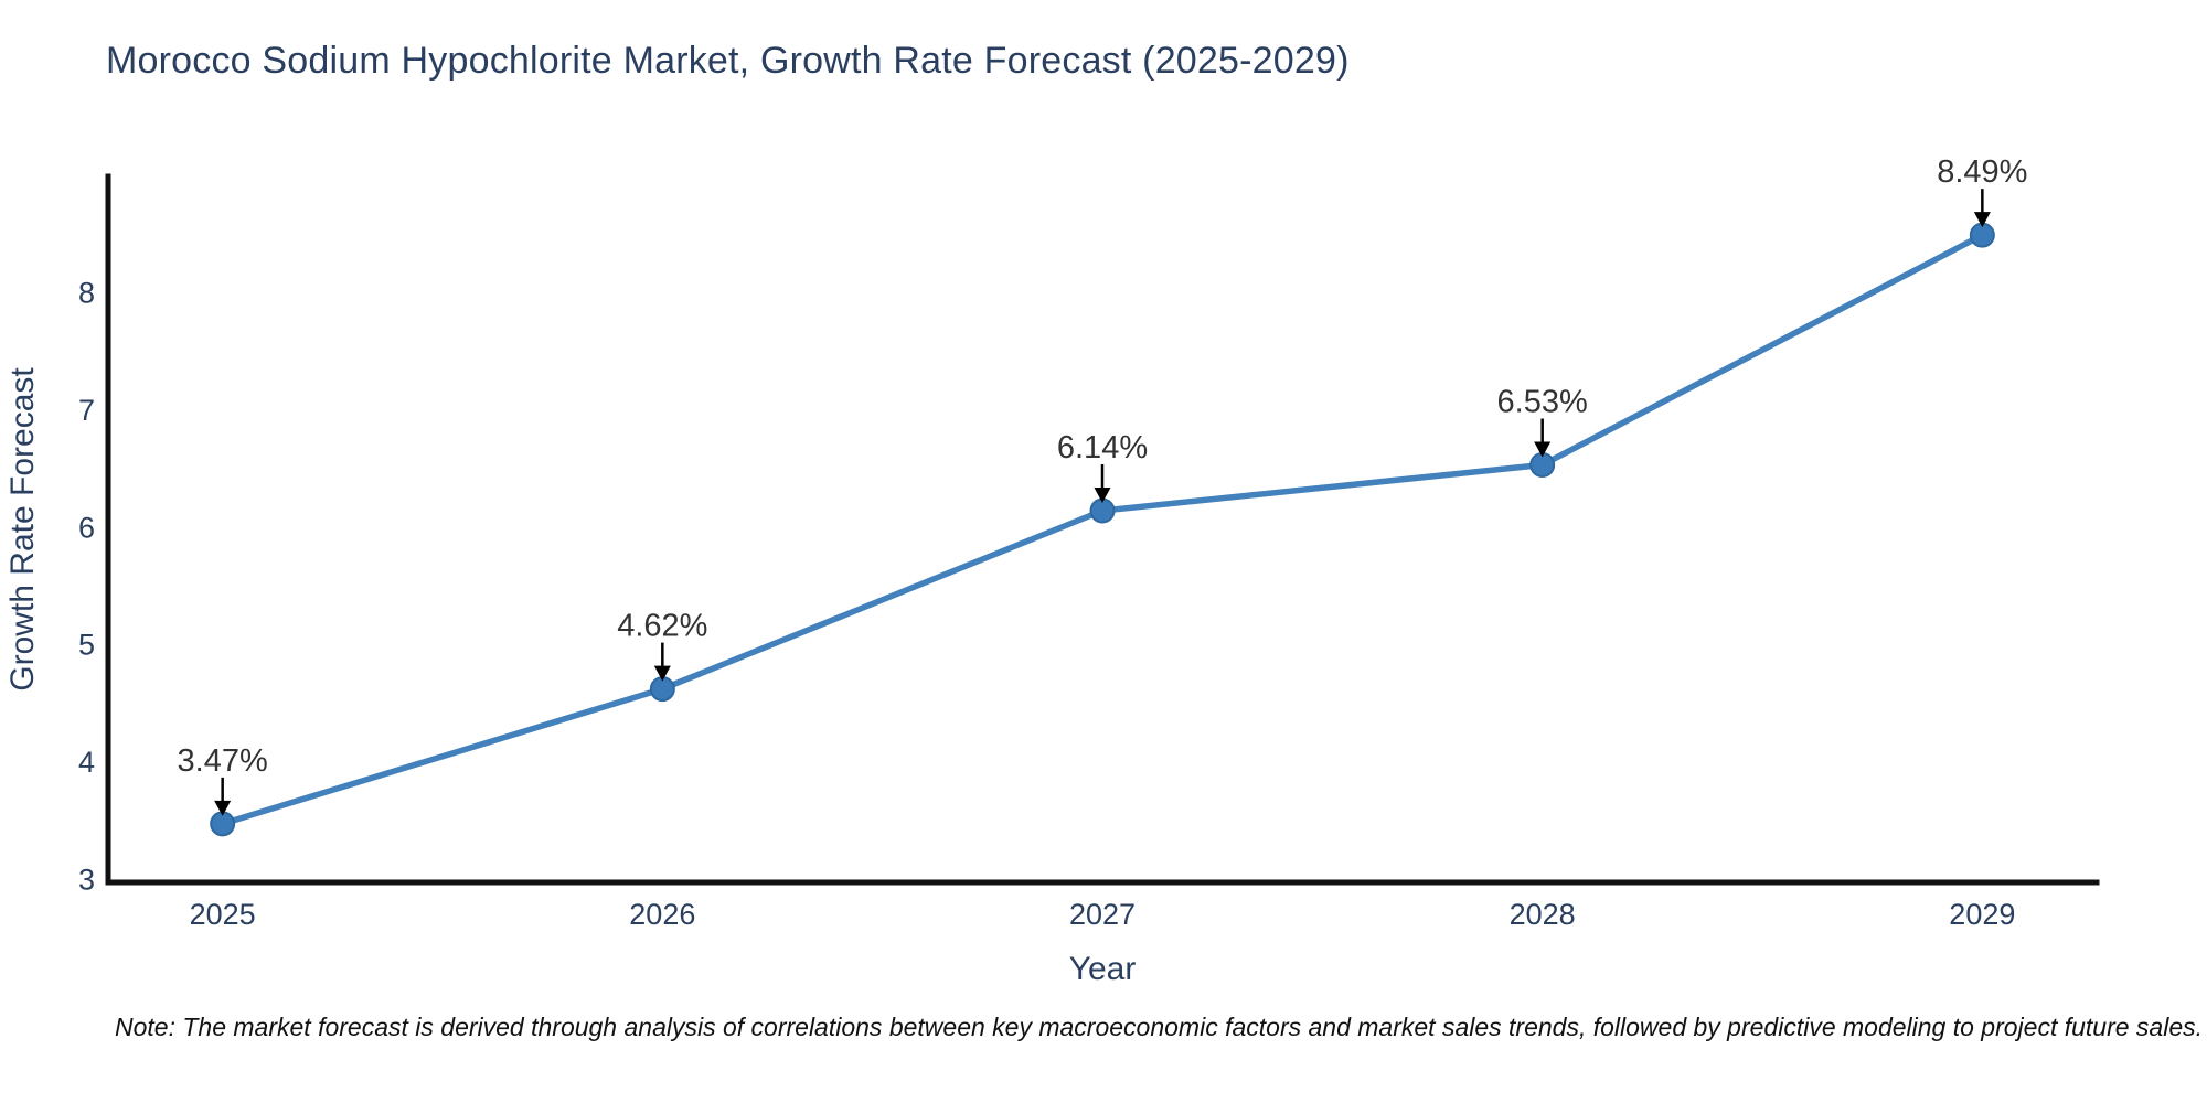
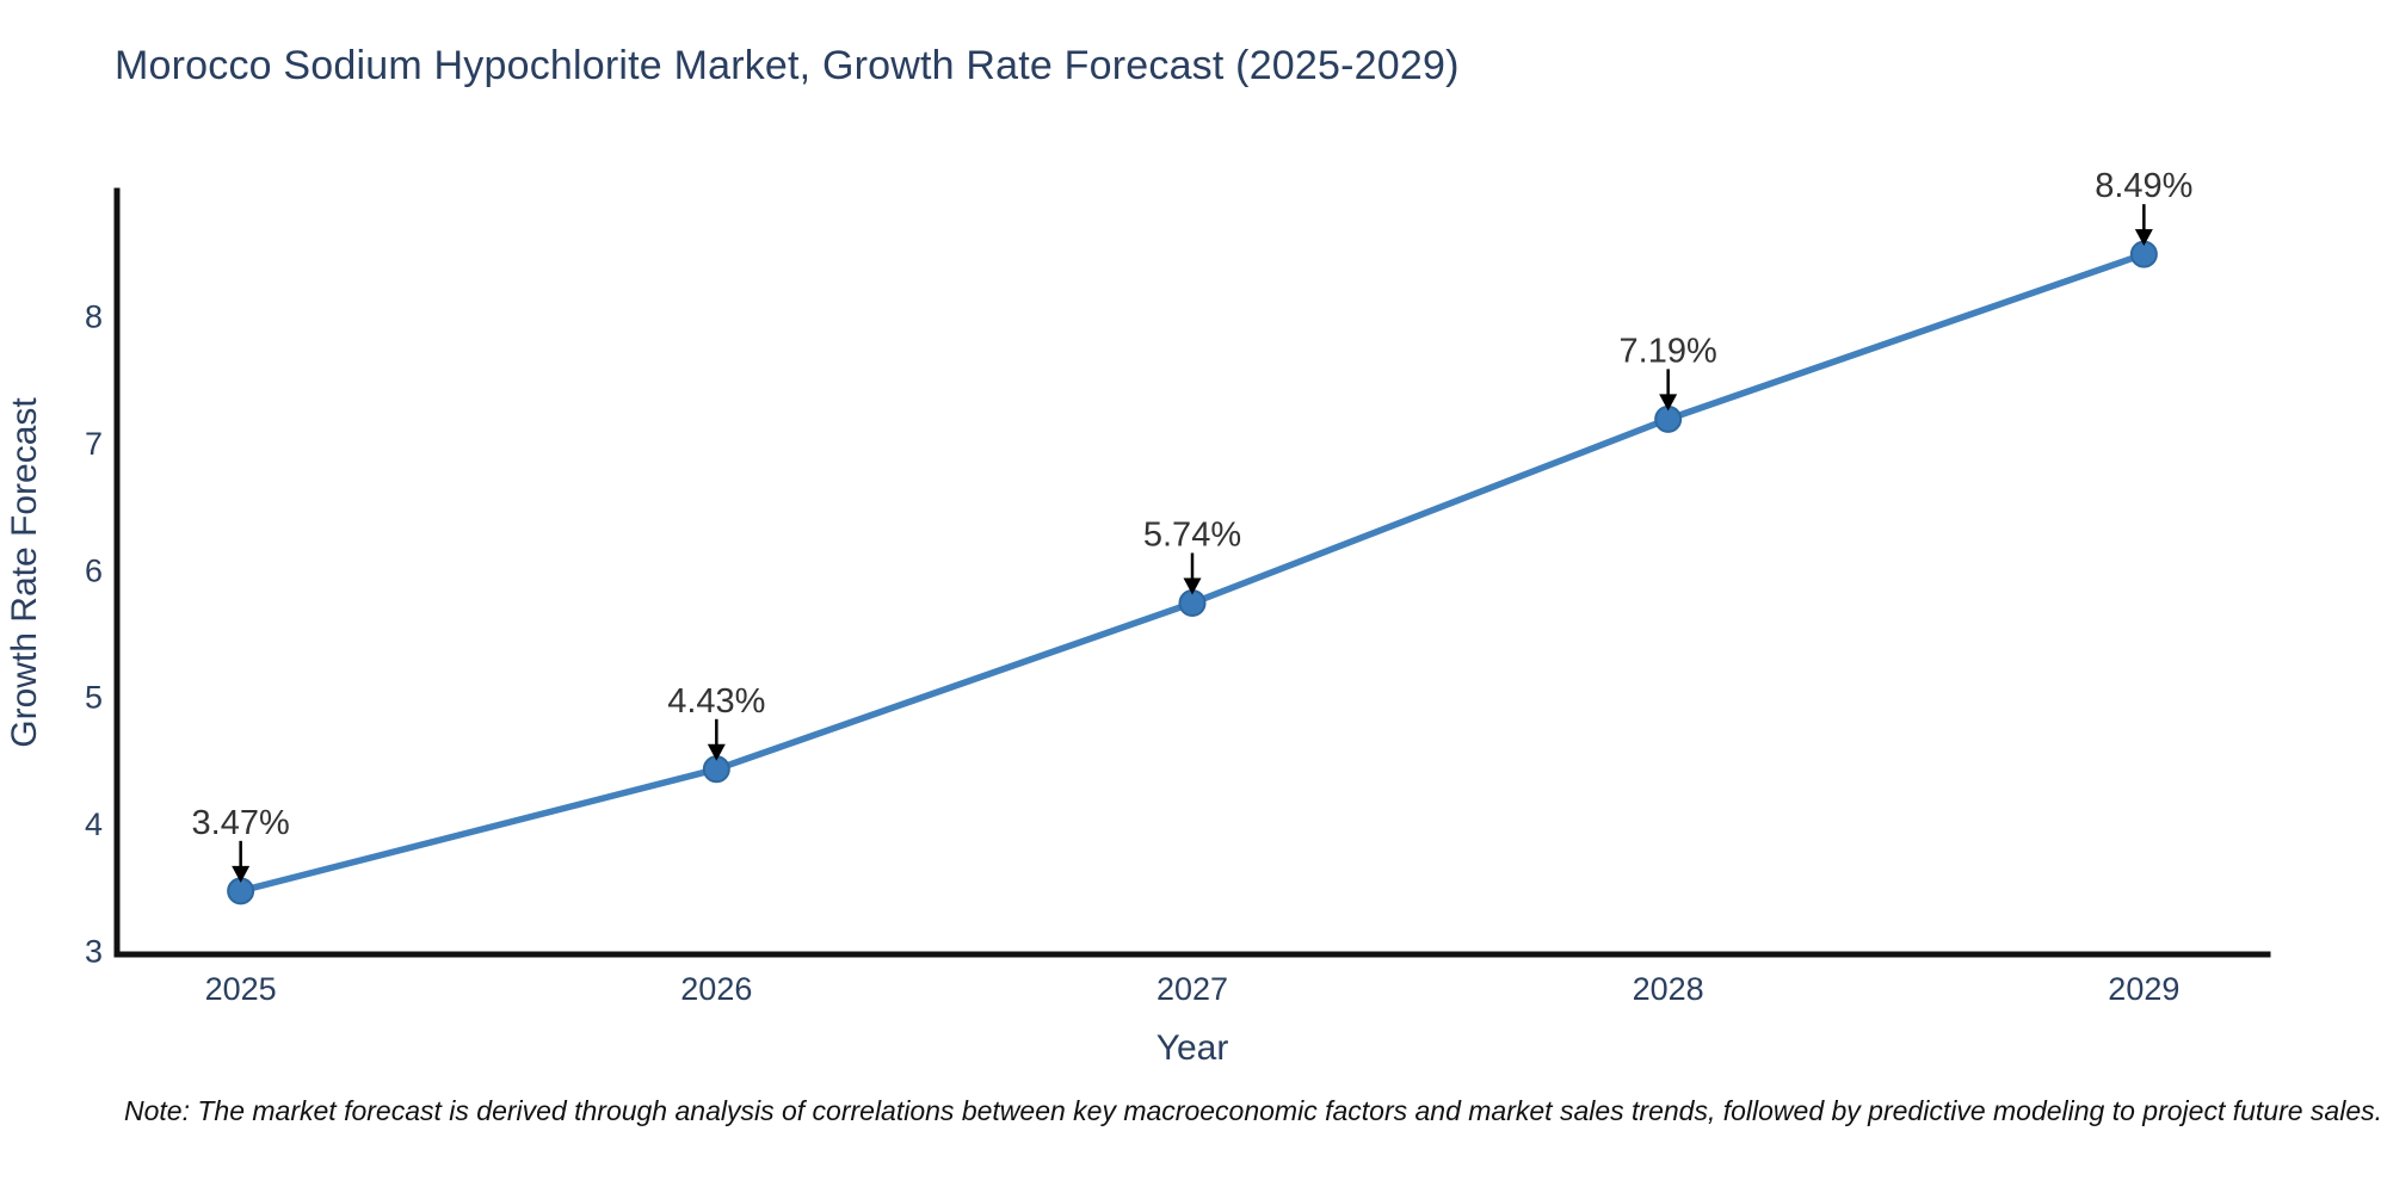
2026: 4.62% -> 4.43%
2027: 6.14% -> 5.74%
2028: 6.53% -> 7.19%
